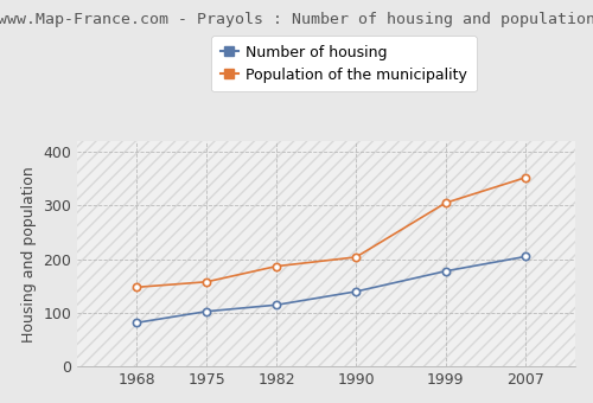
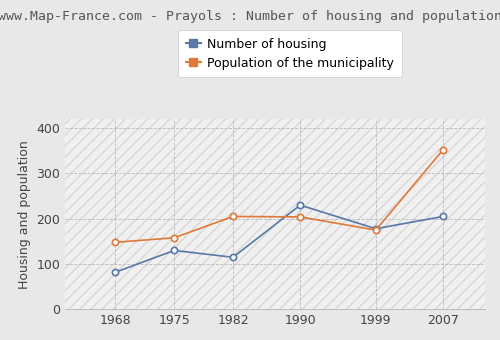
Number of housing/1975: 103 -> 130
Population of the municipality/1982: 187 -> 205
Number of housing/1990: 140 -> 230
Population of the municipality/1999: 305 -> 175
